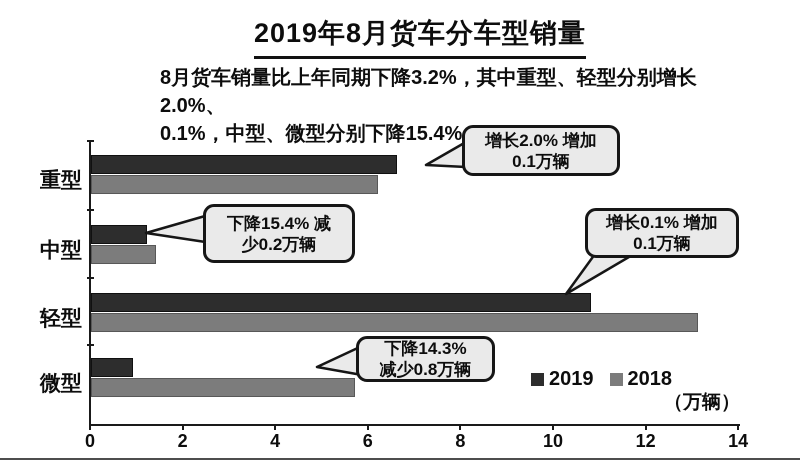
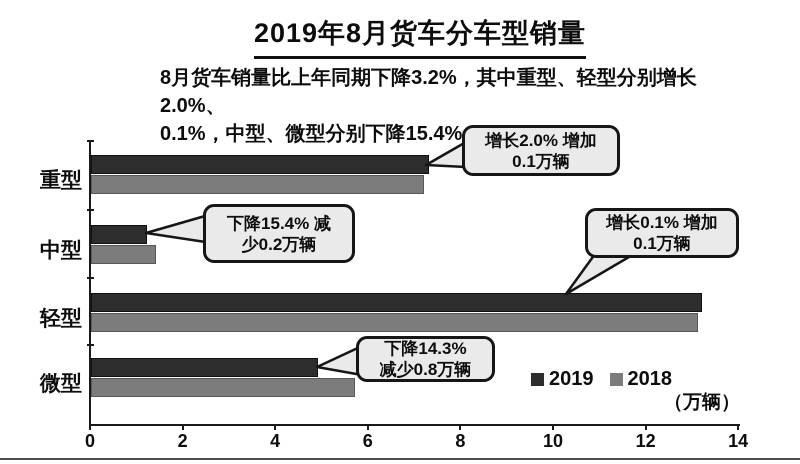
2019/重型: 6.6 -> 7.3
2018/重型: 6.2 -> 7.2
2019/轻型: 10.8 -> 13.2
2019/微型: 0.9 -> 4.9
